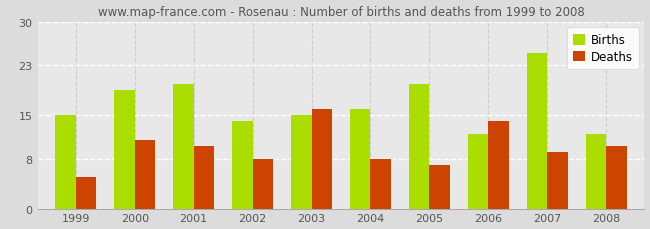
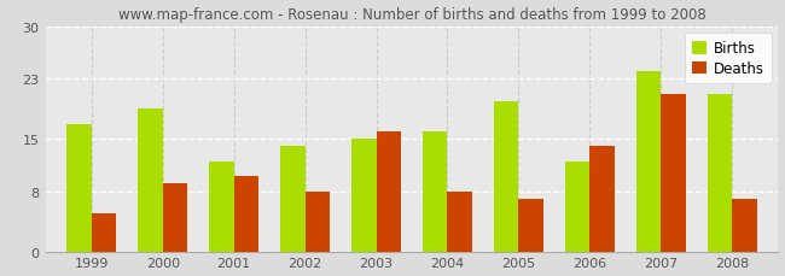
Births/1999: 15 -> 17
Deaths/2000: 11 -> 9
Births/2001: 20 -> 12
Births/2007: 25 -> 24
Deaths/2007: 9 -> 21
Births/2008: 12 -> 21
Deaths/2008: 10 -> 7
